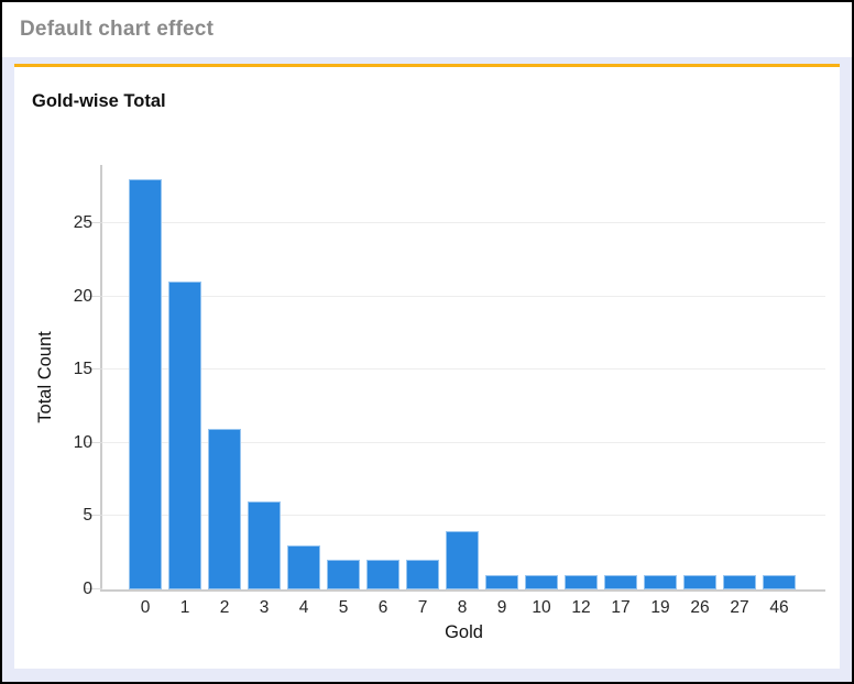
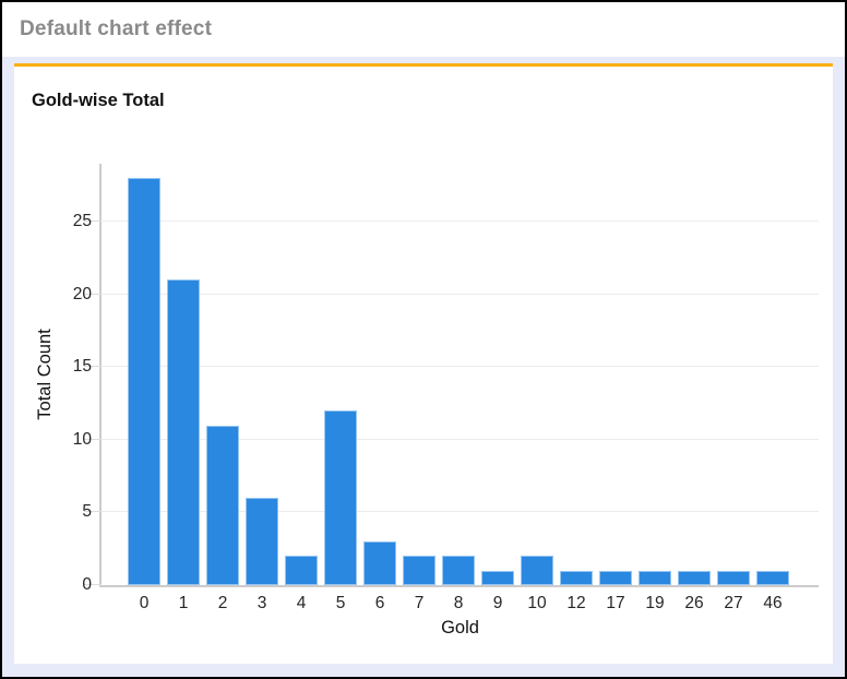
4: 3 -> 2
5: 2 -> 12
6: 2 -> 3
8: 4 -> 2
10: 1 -> 2
